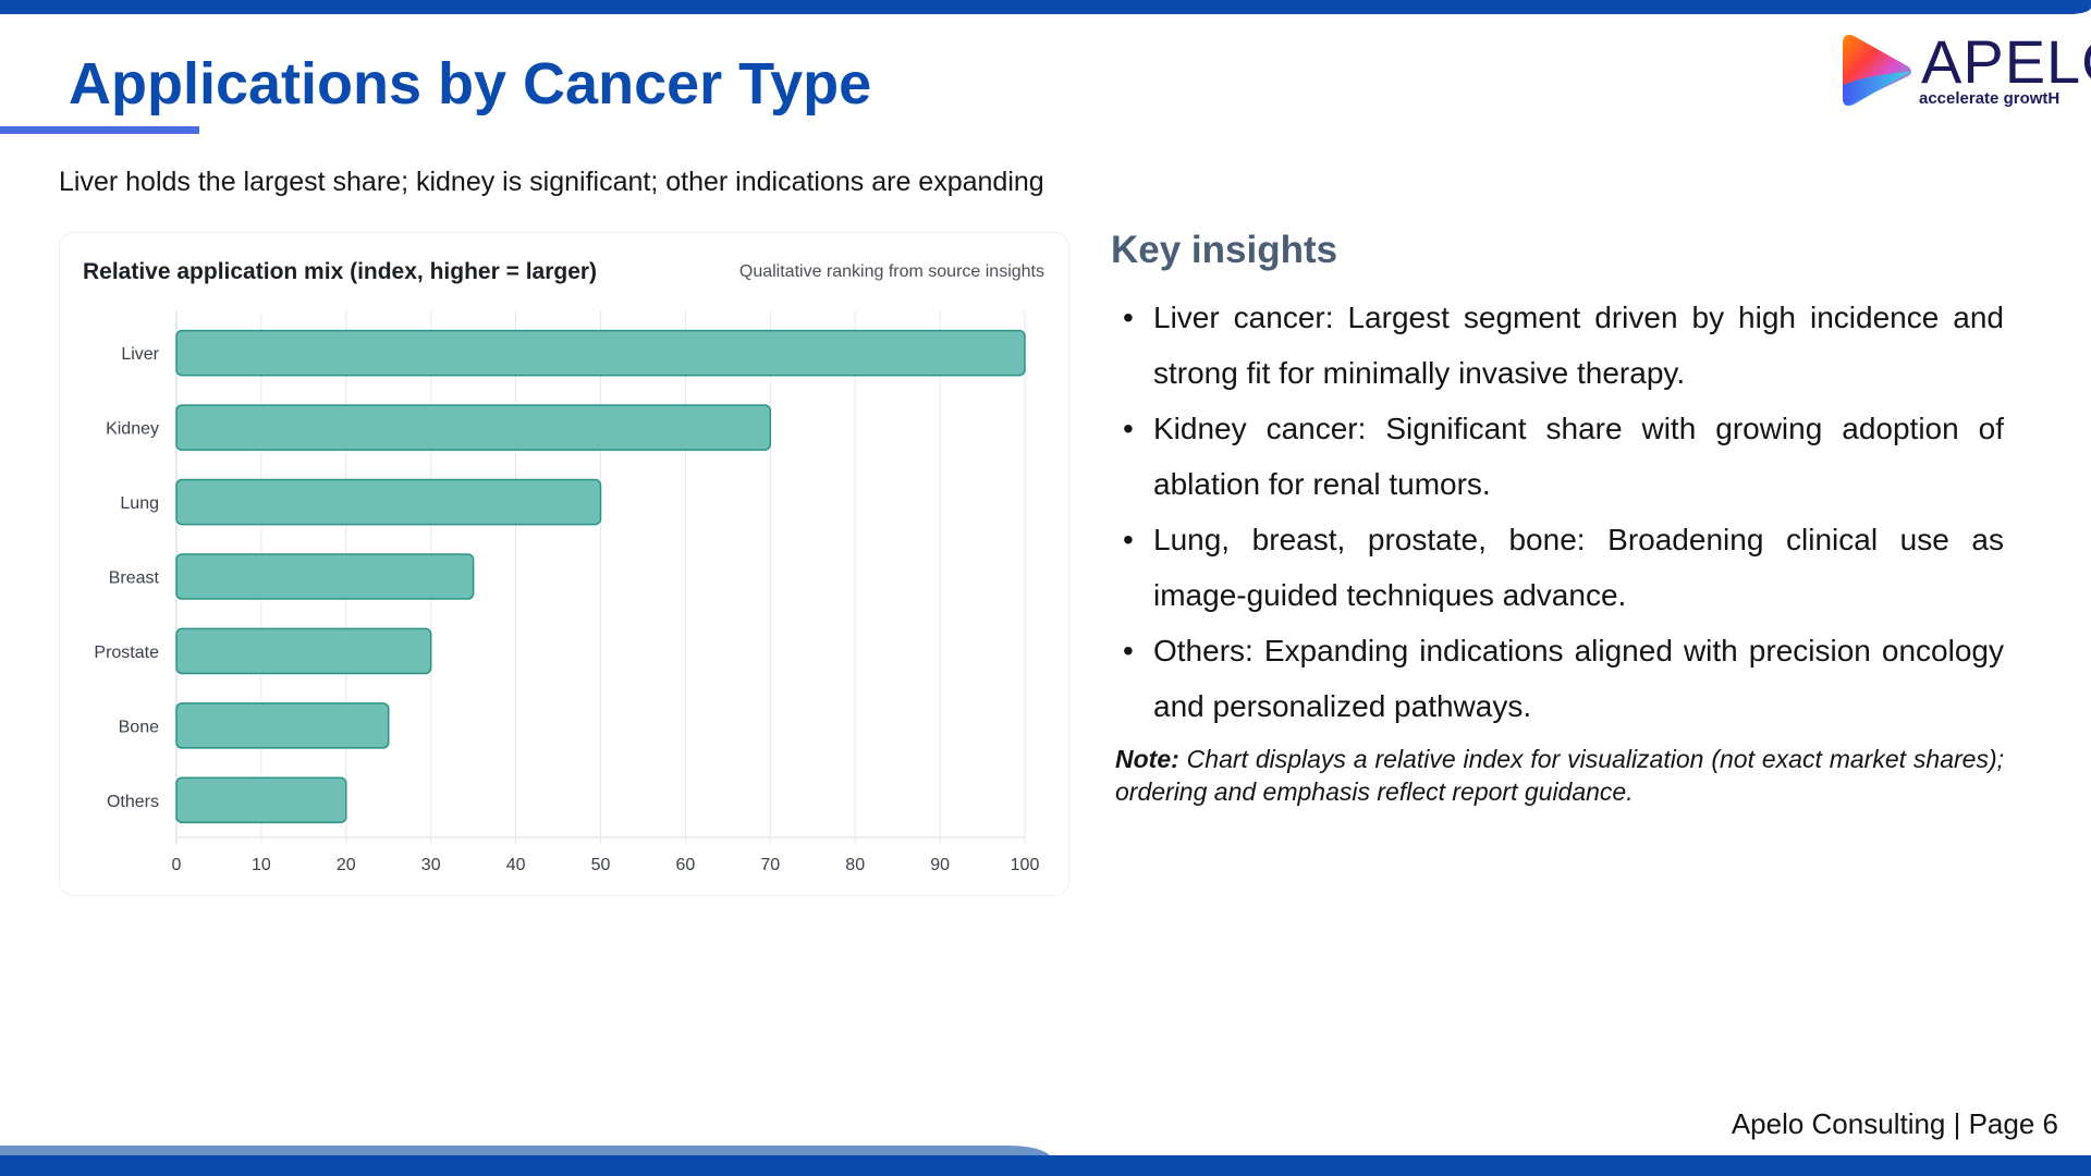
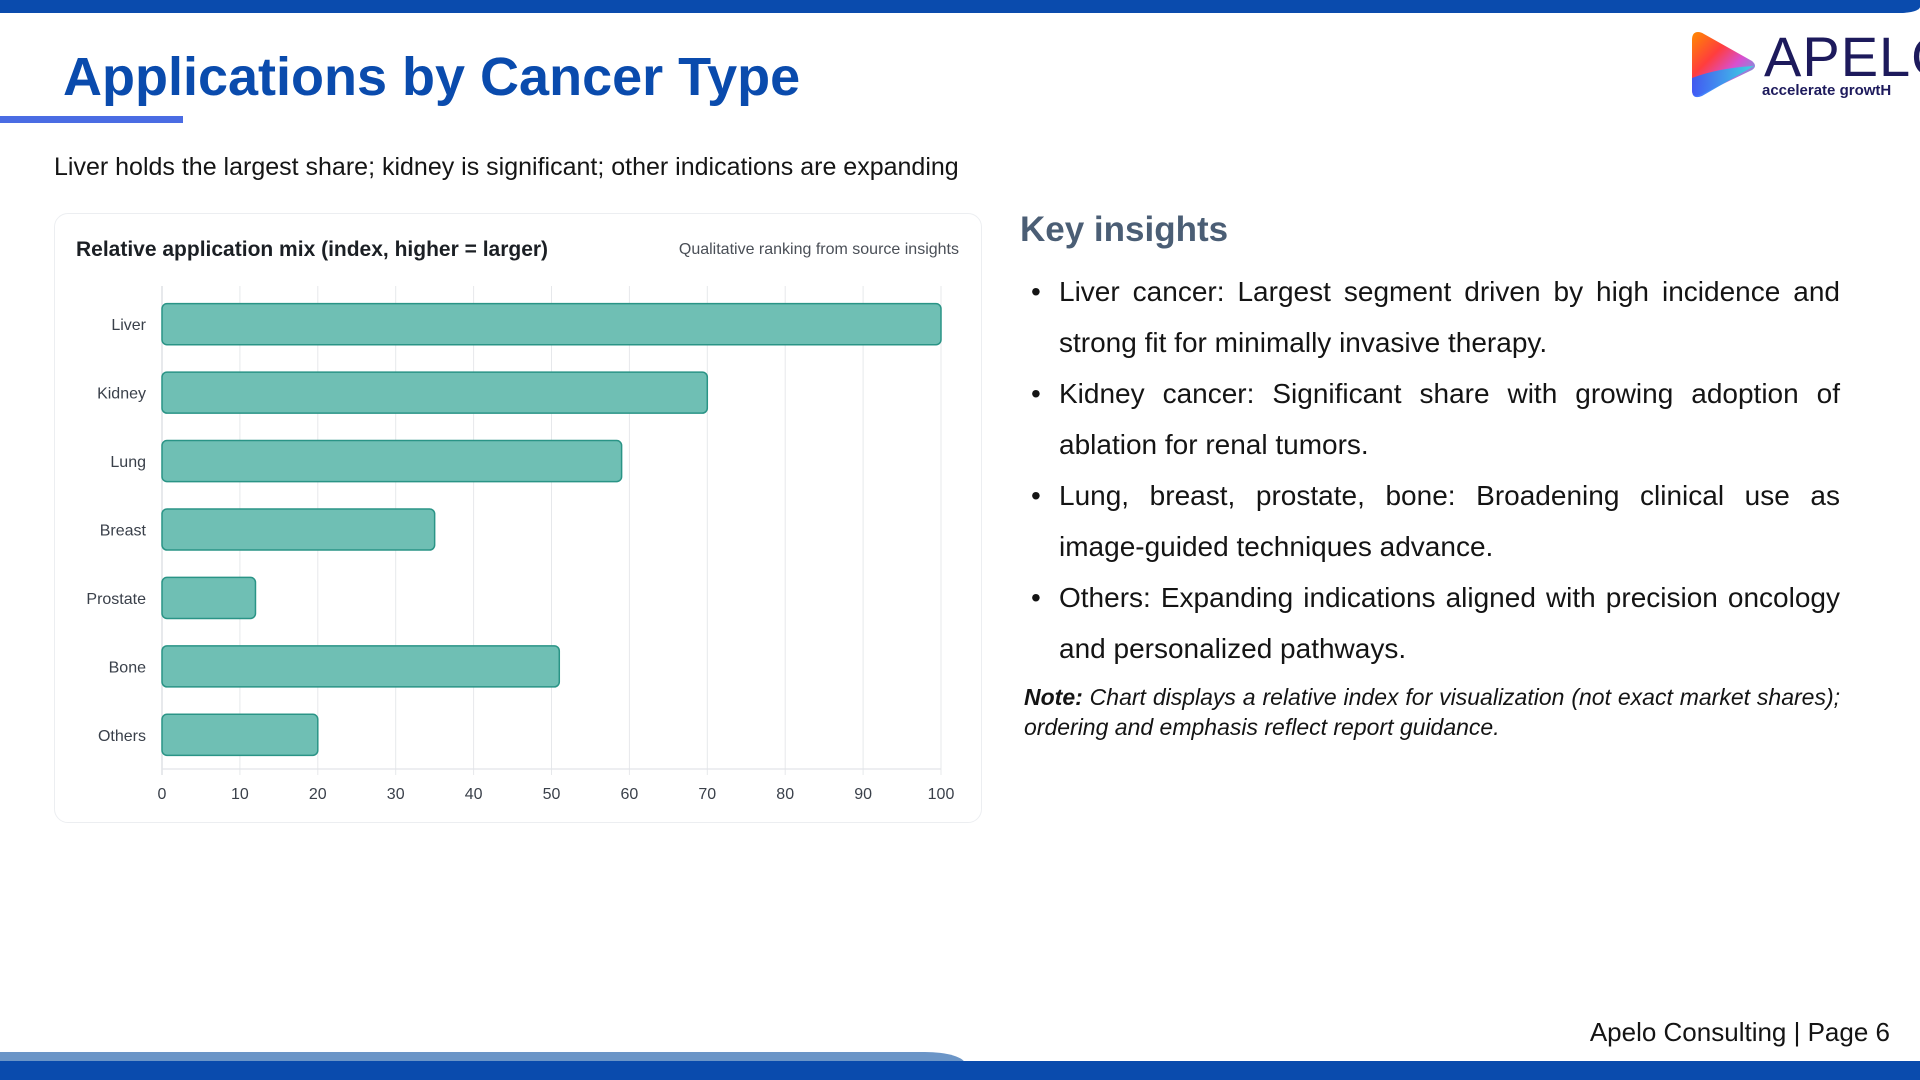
Lung: 50 -> 59
Prostate: 30 -> 12
Bone: 25 -> 51
